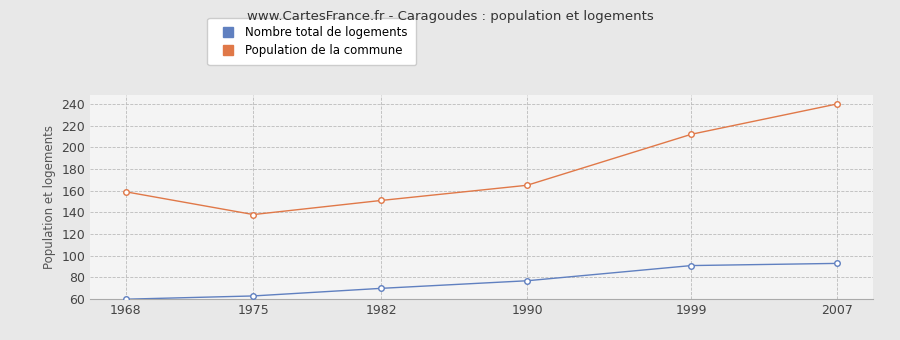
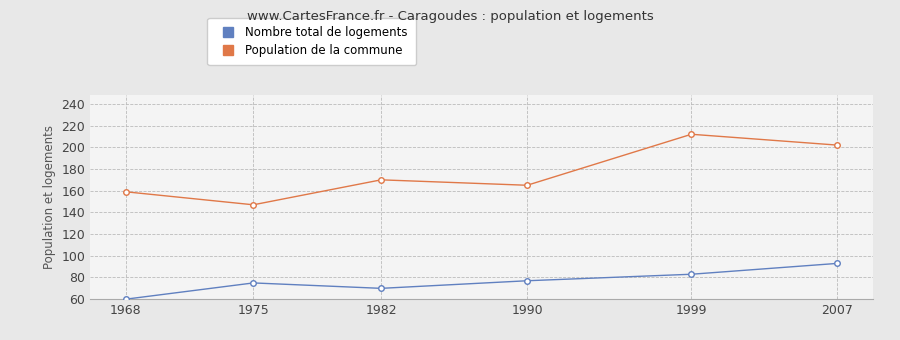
Nombre total de logements/1975: 63 -> 75
Population de la commune/1975: 138 -> 147
Population de la commune/1982: 151 -> 170
Nombre total de logements/1999: 91 -> 83
Population de la commune/2007: 240 -> 202
